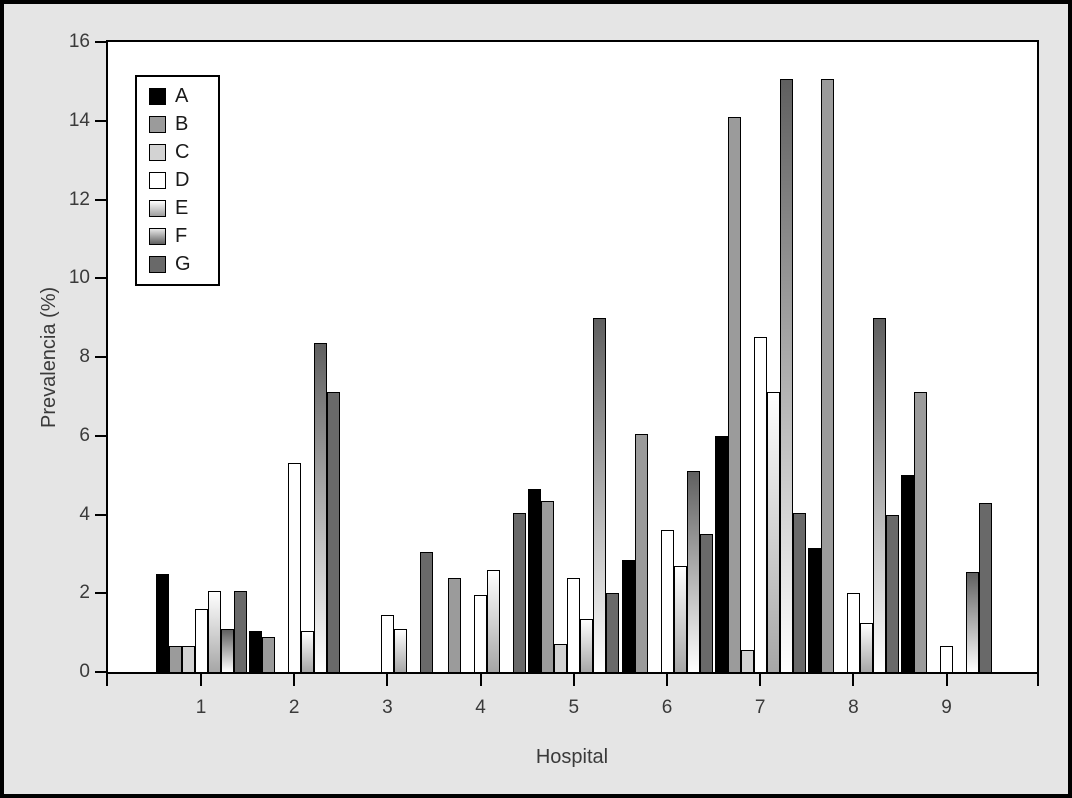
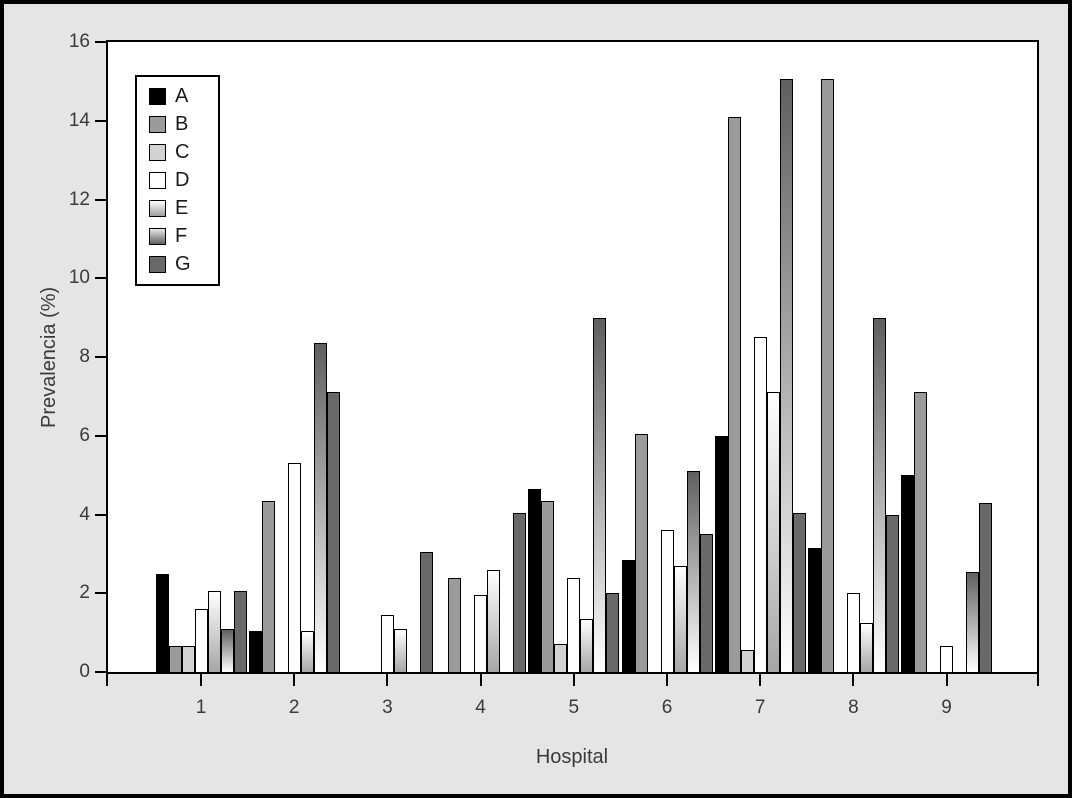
B/2: 0.9 -> 4.3
